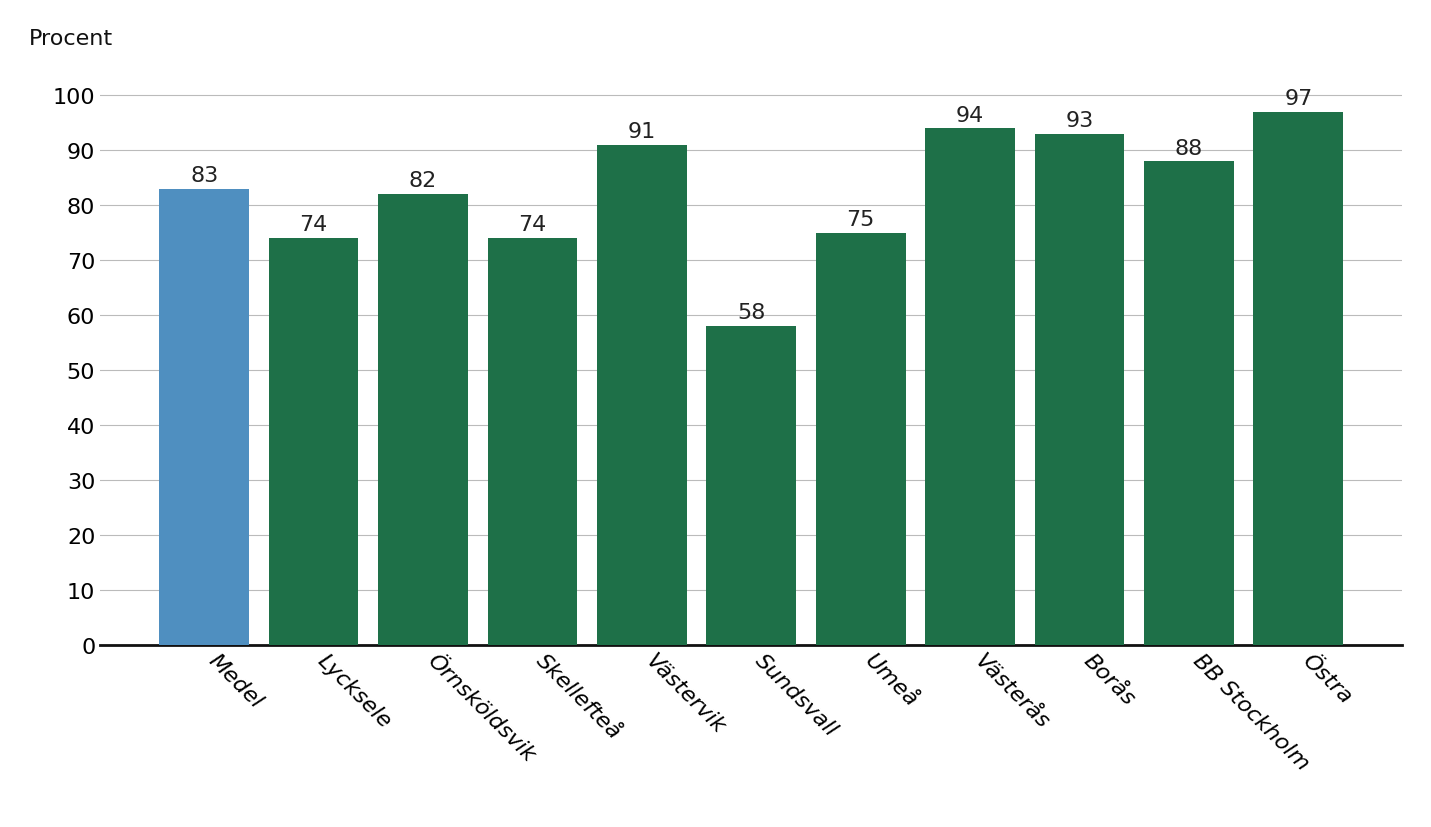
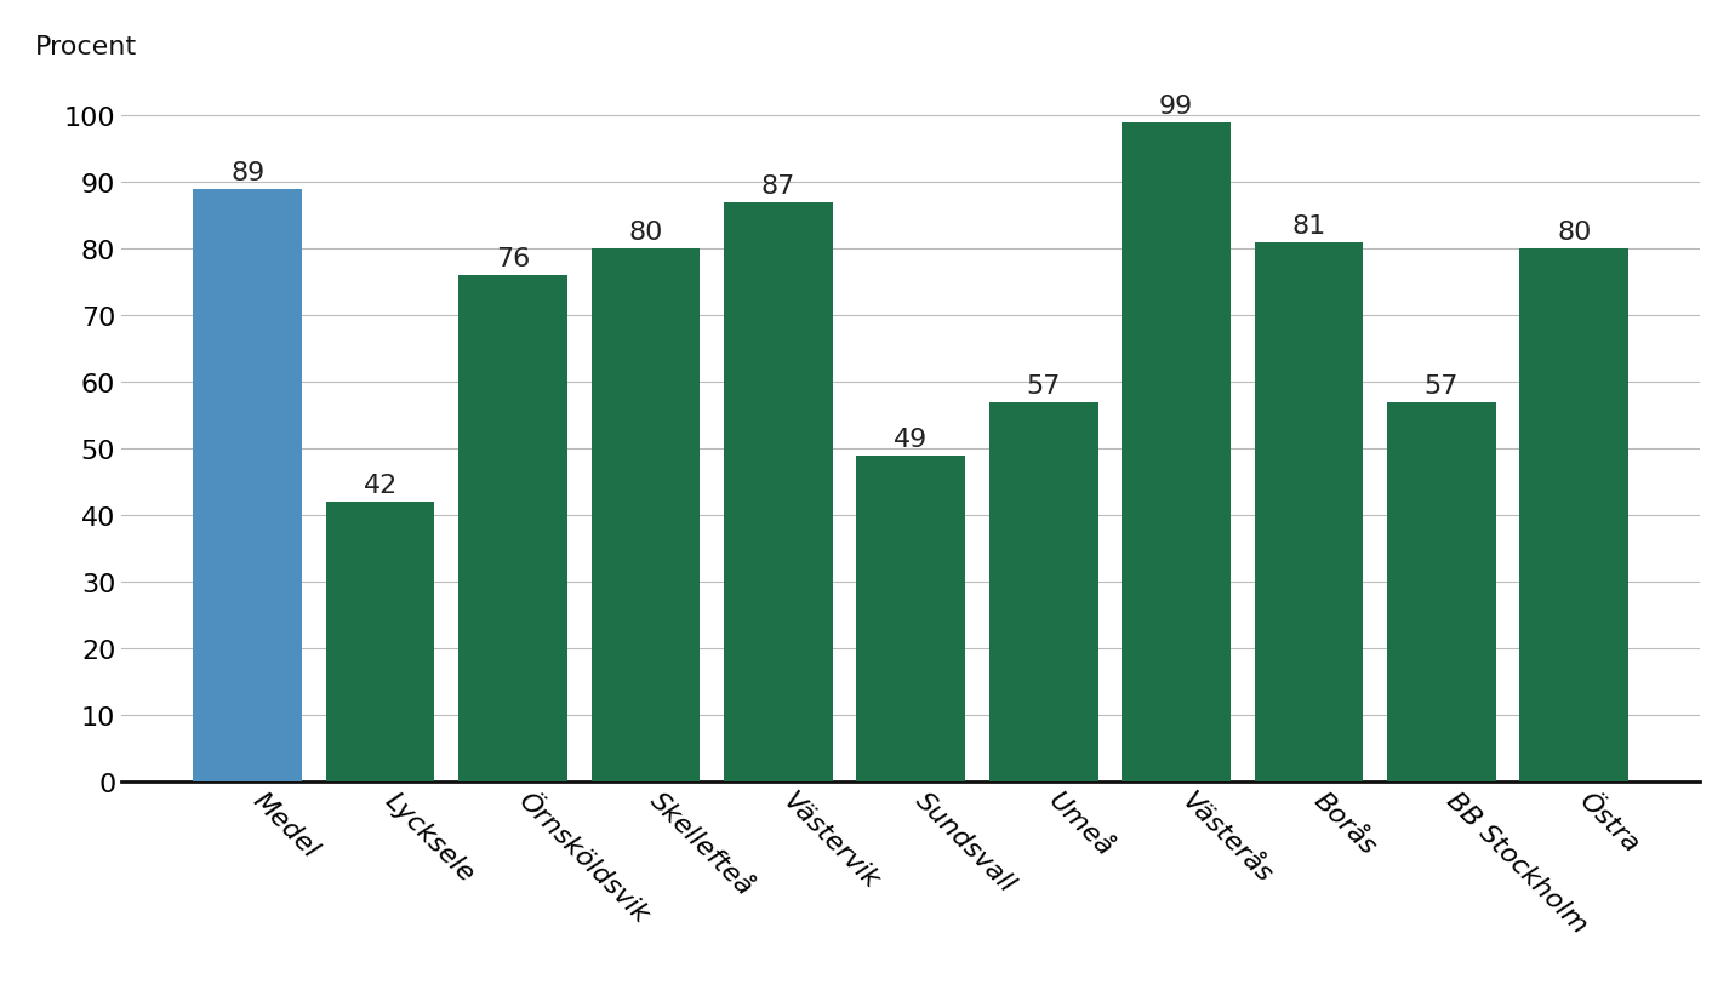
Medel: 83 -> 89
Lycksele: 74 -> 42
Örnsköldsvik: 82 -> 76
Skellefteå: 74 -> 80
Västervik: 91 -> 87
Sundsvall: 58 -> 49
Umeå: 75 -> 57
Västerås: 94 -> 99
Borås: 93 -> 81
BB Stockholm: 88 -> 57
Östra: 97 -> 80
